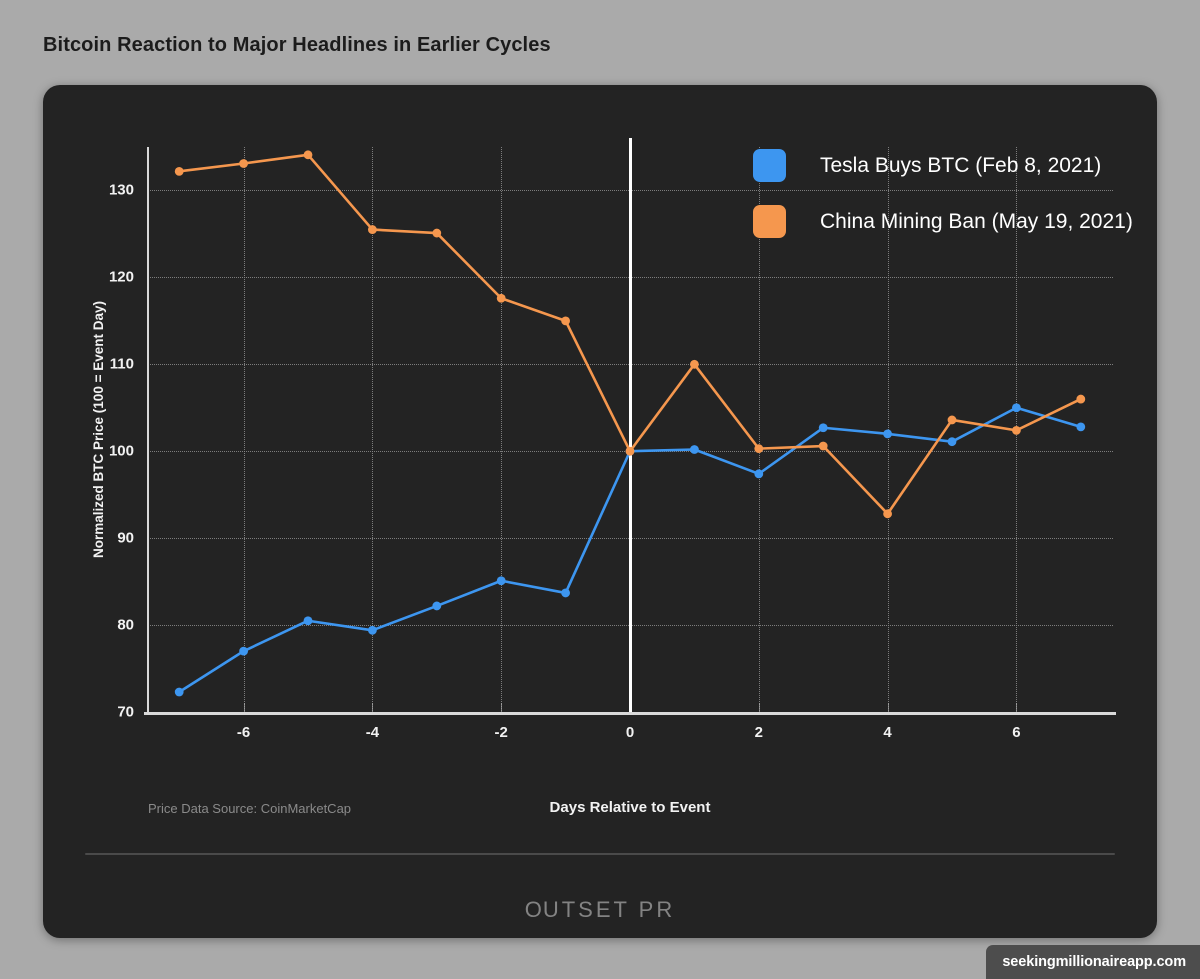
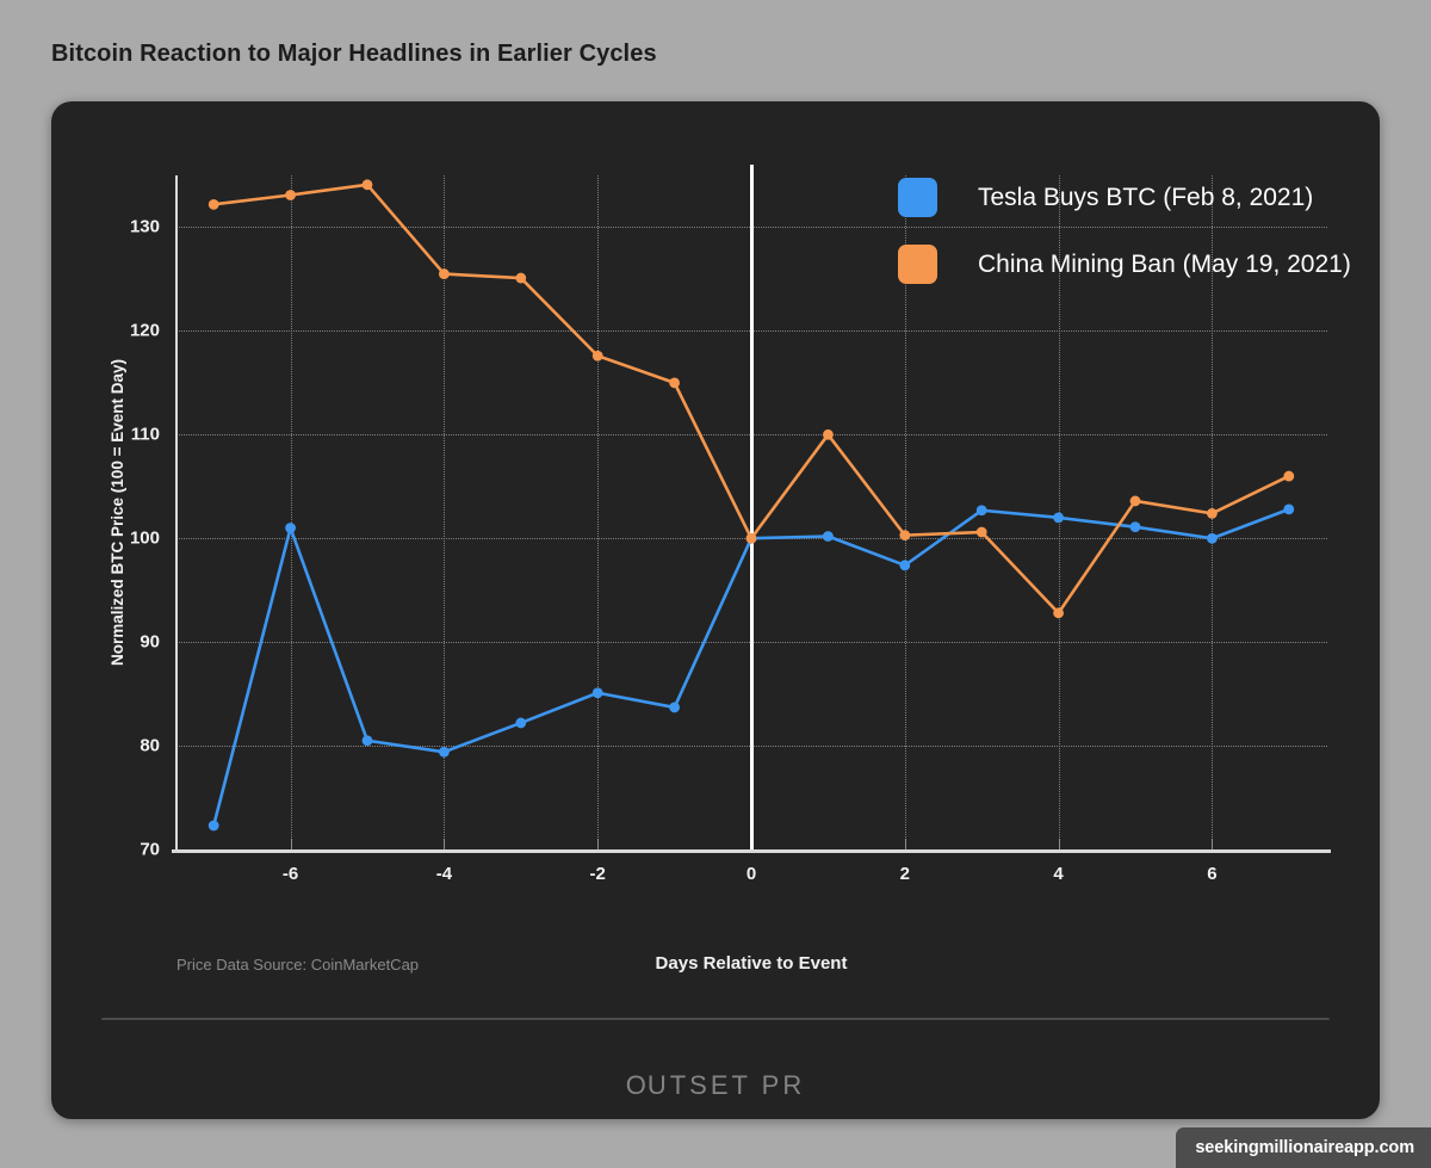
Tesla Buys BTC (Feb 8, 2021)/-6: 77 -> 101
Tesla Buys BTC (Feb 8, 2021)/6: 105 -> 100
